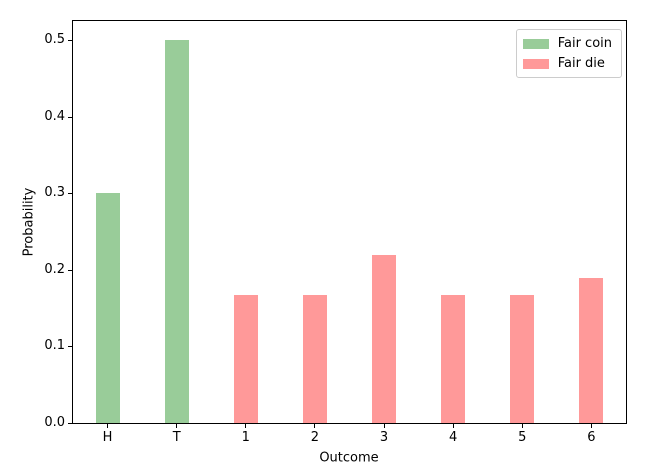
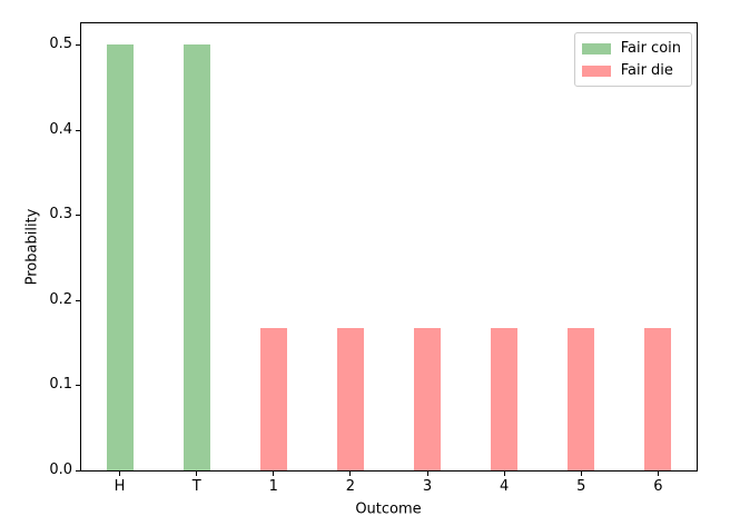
Fair coin/H: 0.3 -> 0.5
Fair die/3: 0.22 -> 0.17
Fair die/6: 0.19 -> 0.17
